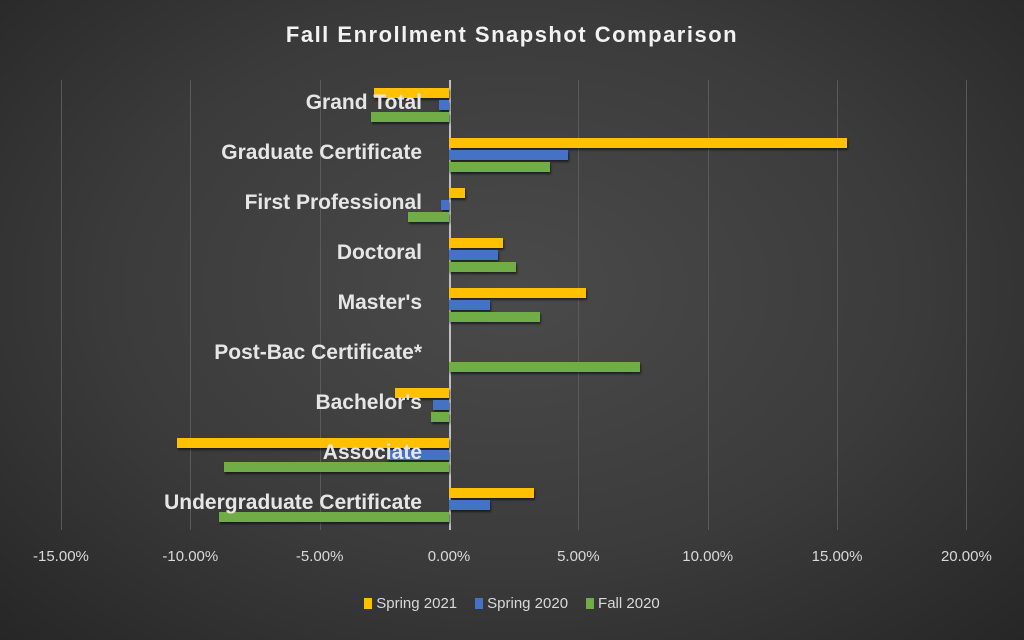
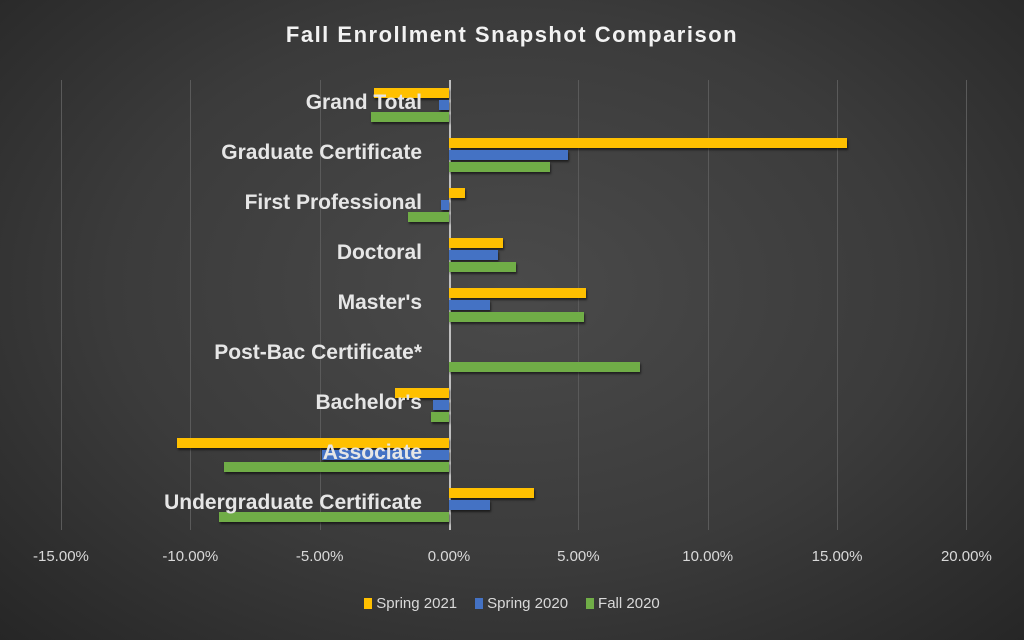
Fall 2020/Master's: 3.5% -> 5.2%
Spring 2020/Associate: -2.4% -> -4.9%
